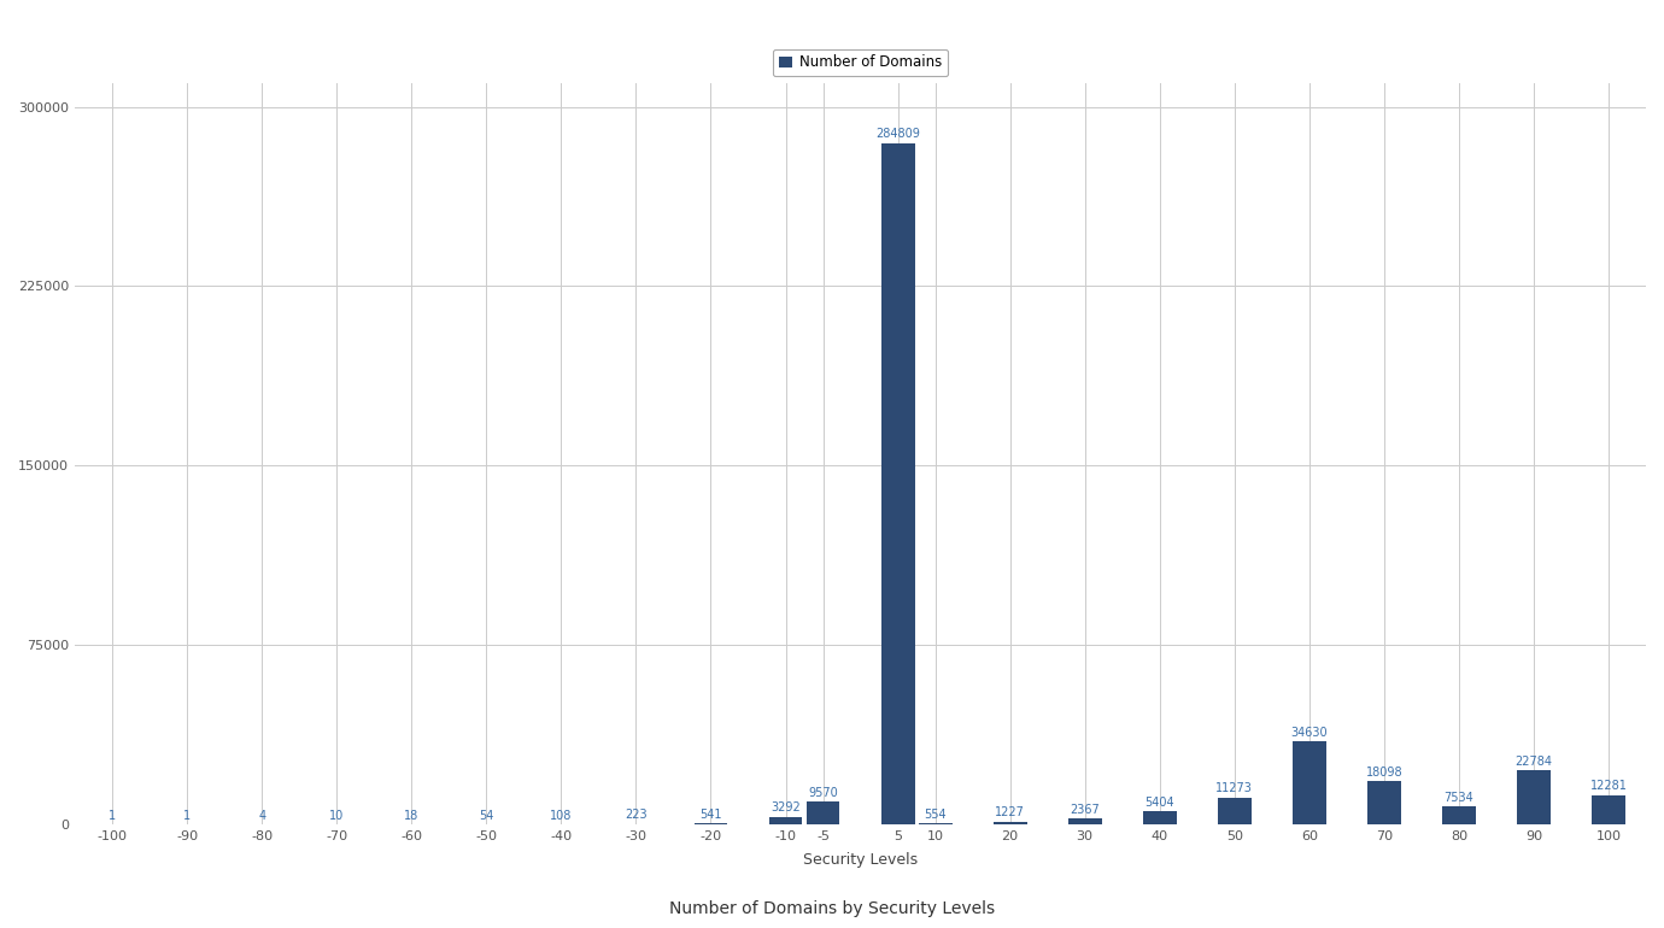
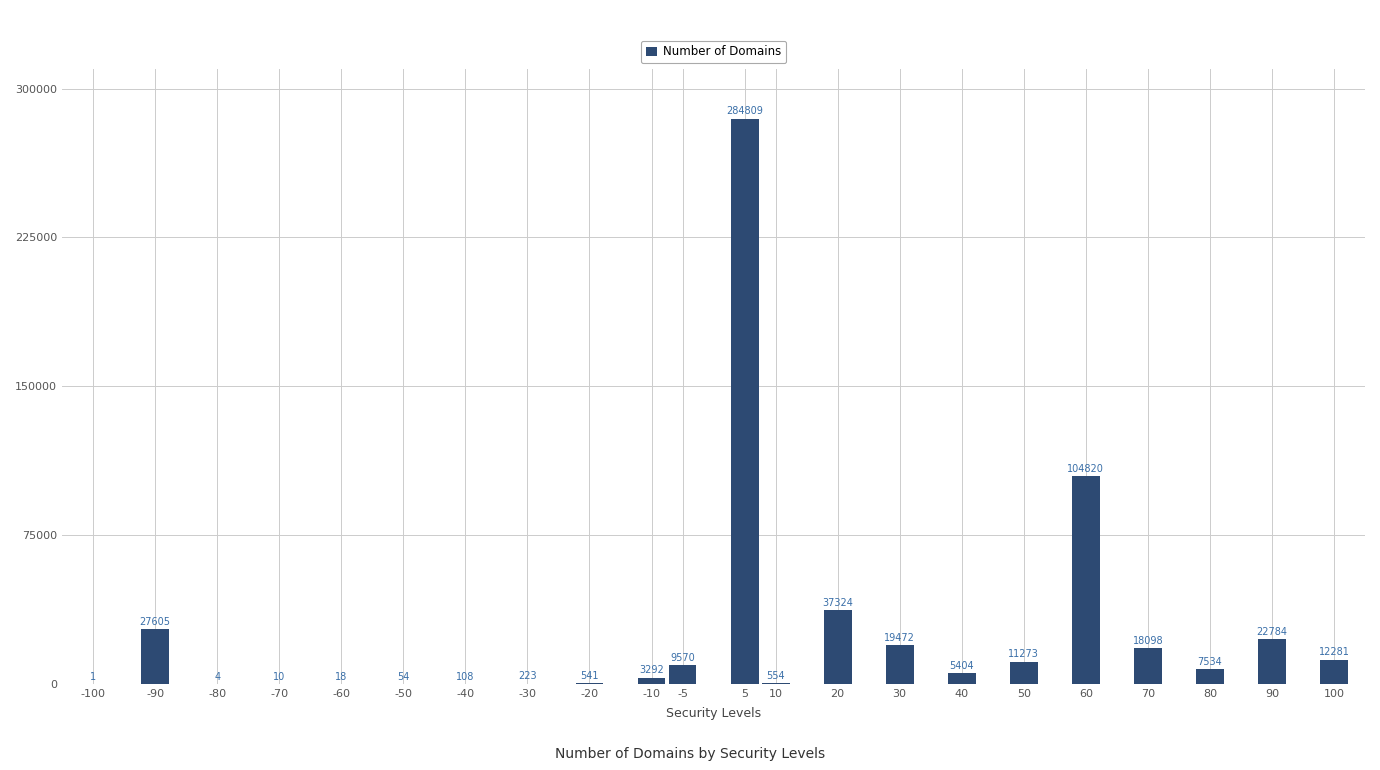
-90: 1 -> 27605
20: 1227 -> 37324
30: 2367 -> 19472
60: 34630 -> 104820
